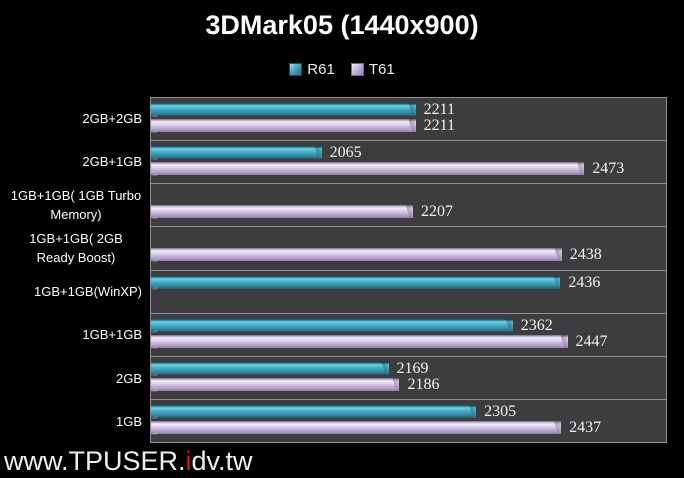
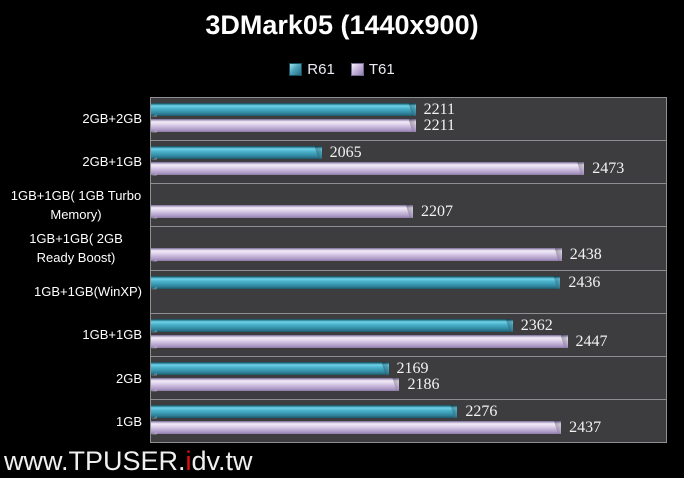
R61/1GB: 2305 -> 2276
